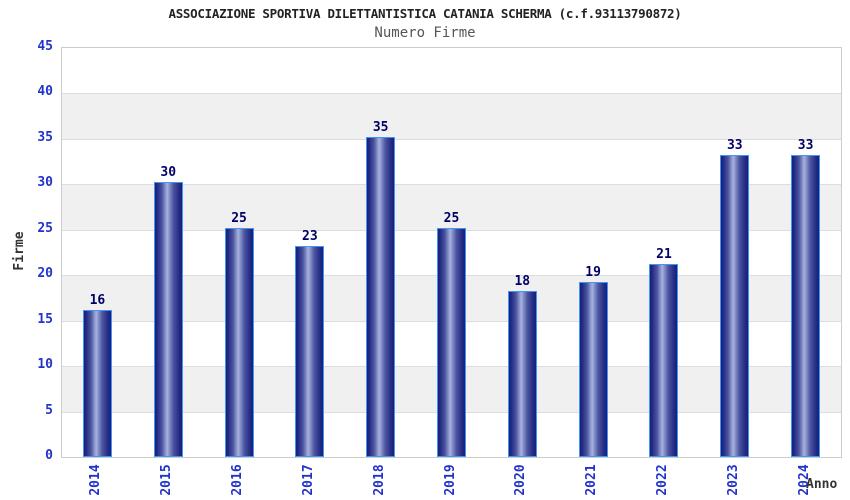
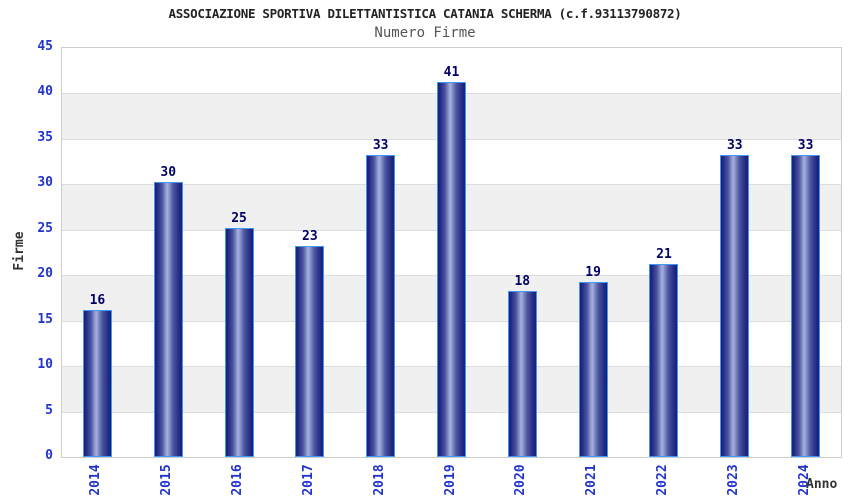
2018: 35 -> 33
2019: 25 -> 41
